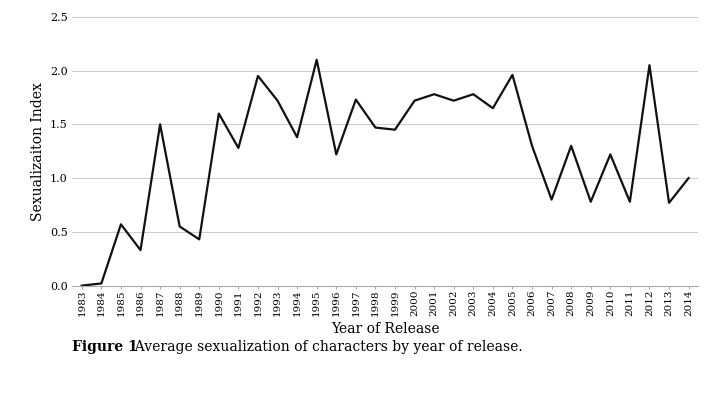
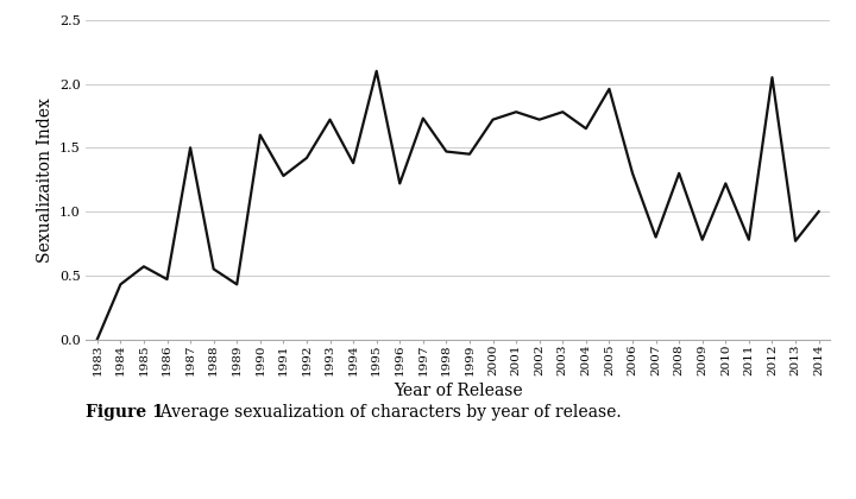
1984: 0.02 -> 0.43
1986: 0.33 -> 0.47
1992: 1.95 -> 1.42
